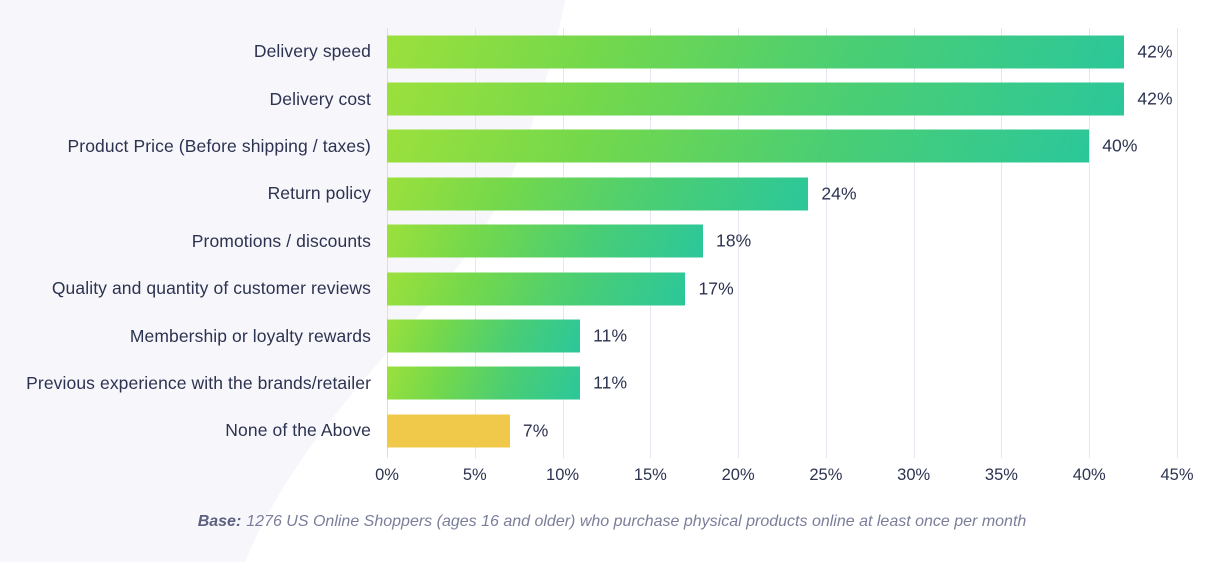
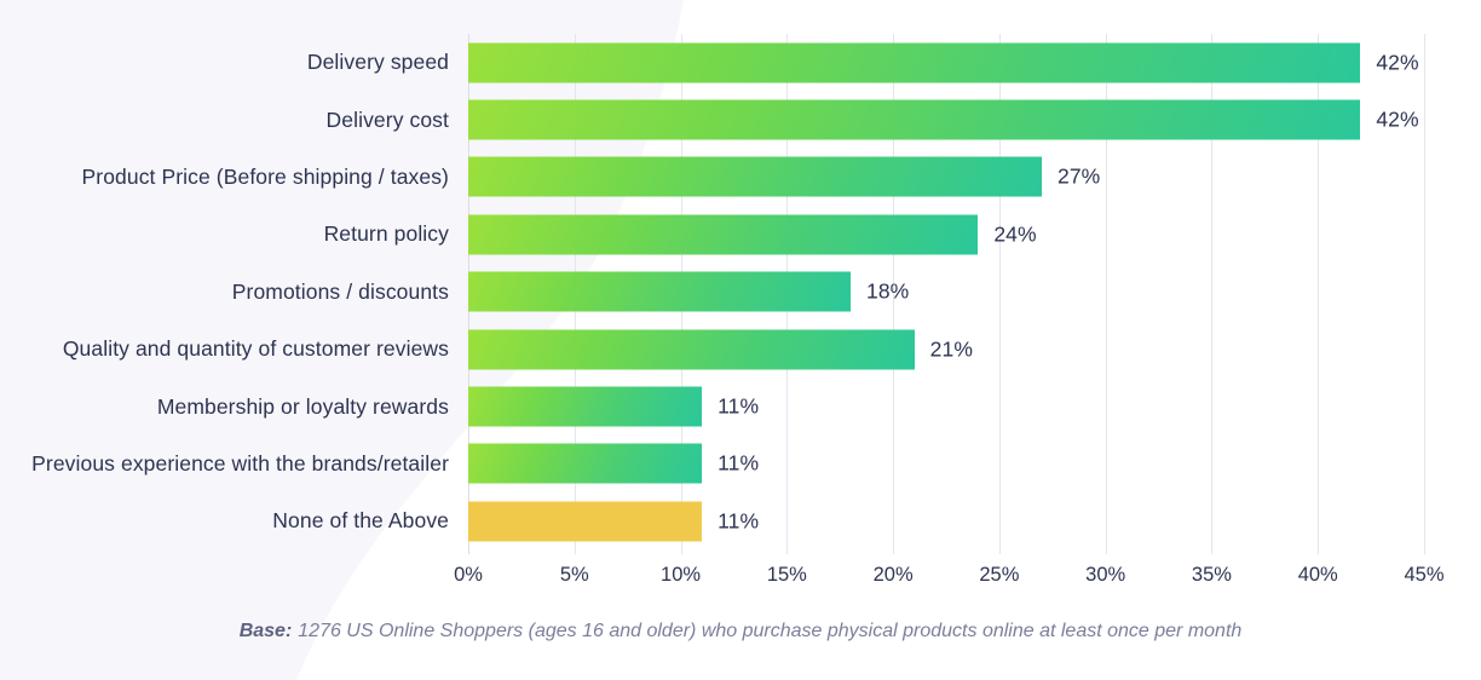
Product Price (Before shipping / taxes): 40% -> 27%
Quality and quantity of customer reviews: 17% -> 21%
None of the Above: 7% -> 11%
